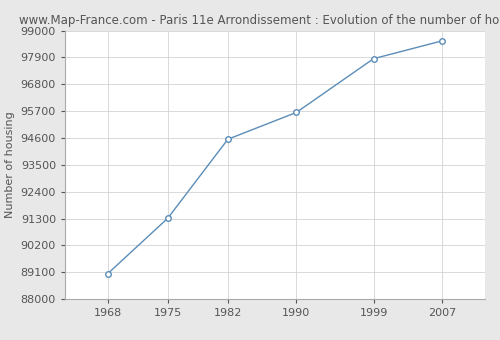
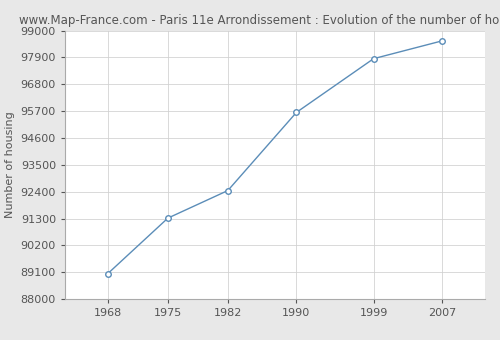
1982: 94550 -> 92450
